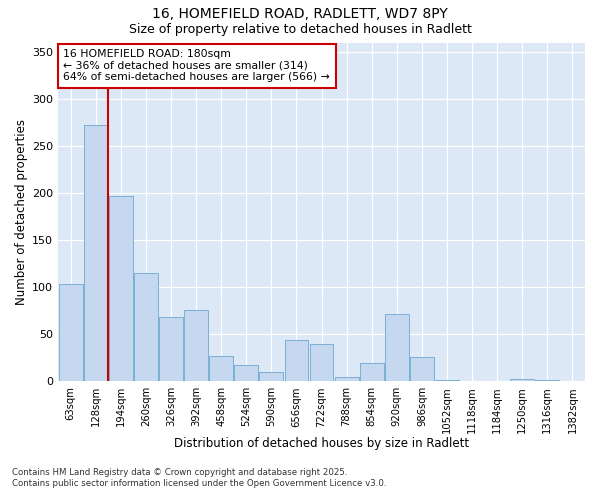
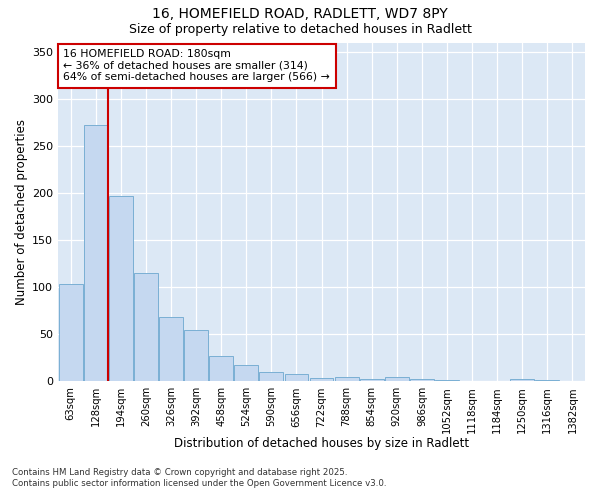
392sqm: 76 -> 55
656sqm: 44 -> 8
722sqm: 40 -> 4
854sqm: 20 -> 3
920sqm: 72 -> 5
986sqm: 26 -> 2
